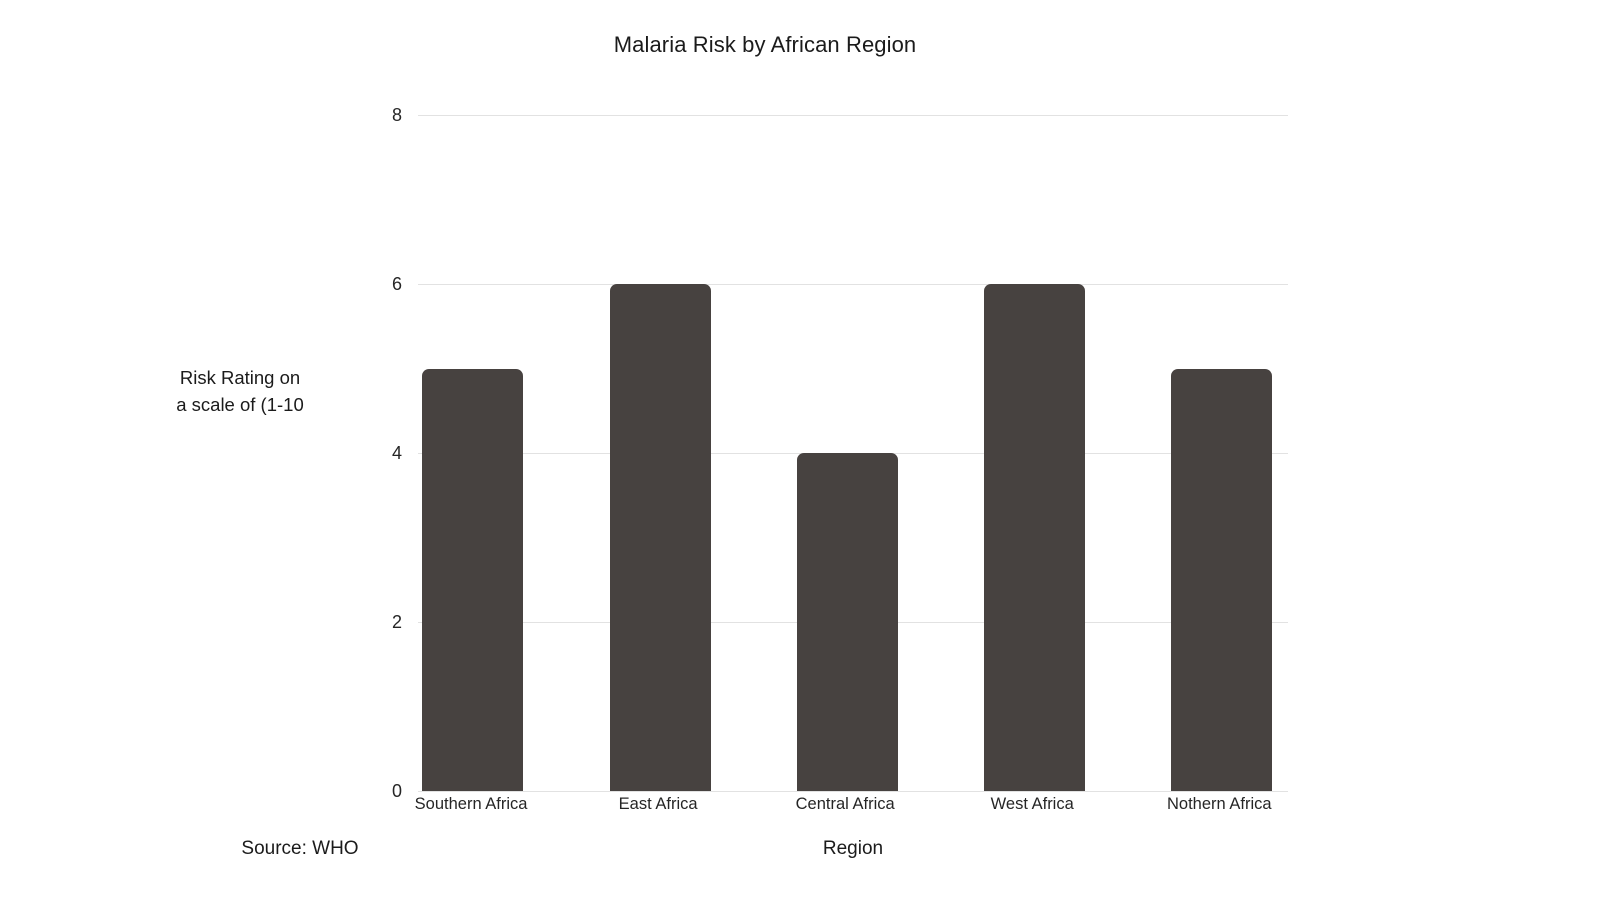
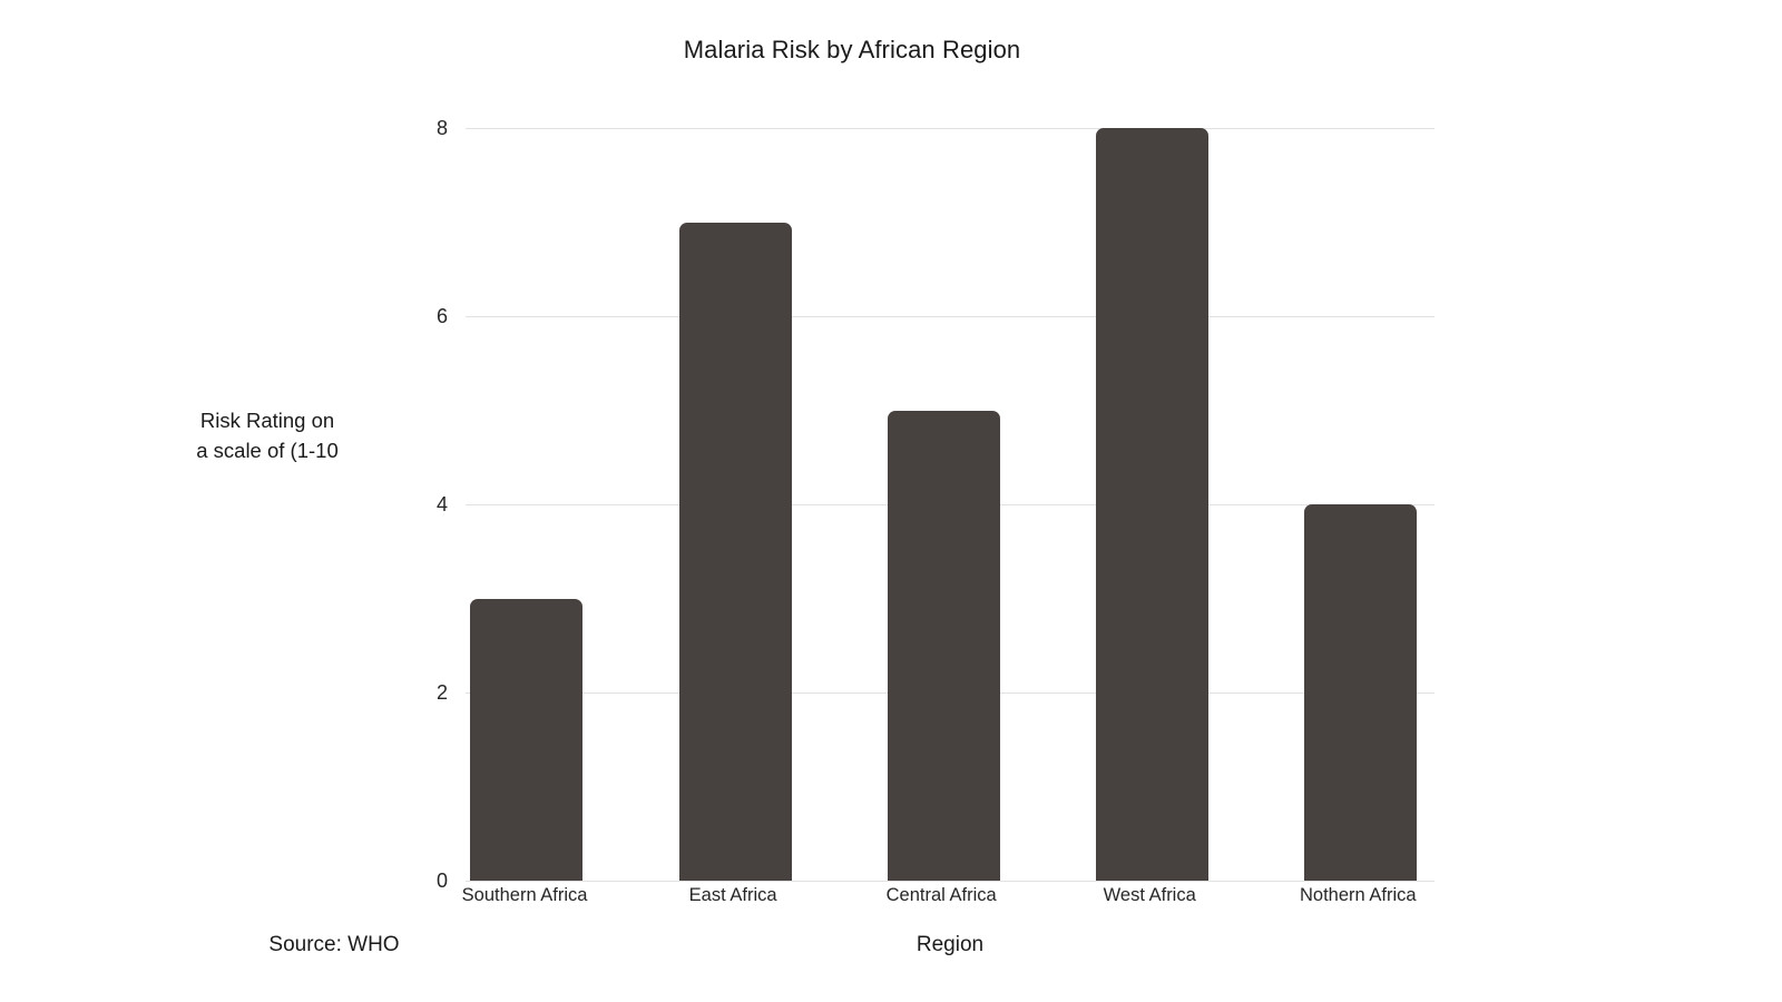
Southern Africa: 5 -> 3
East Africa: 6 -> 7
Central Africa: 4 -> 5
West Africa: 6 -> 8
Nothern Africa: 5 -> 4
